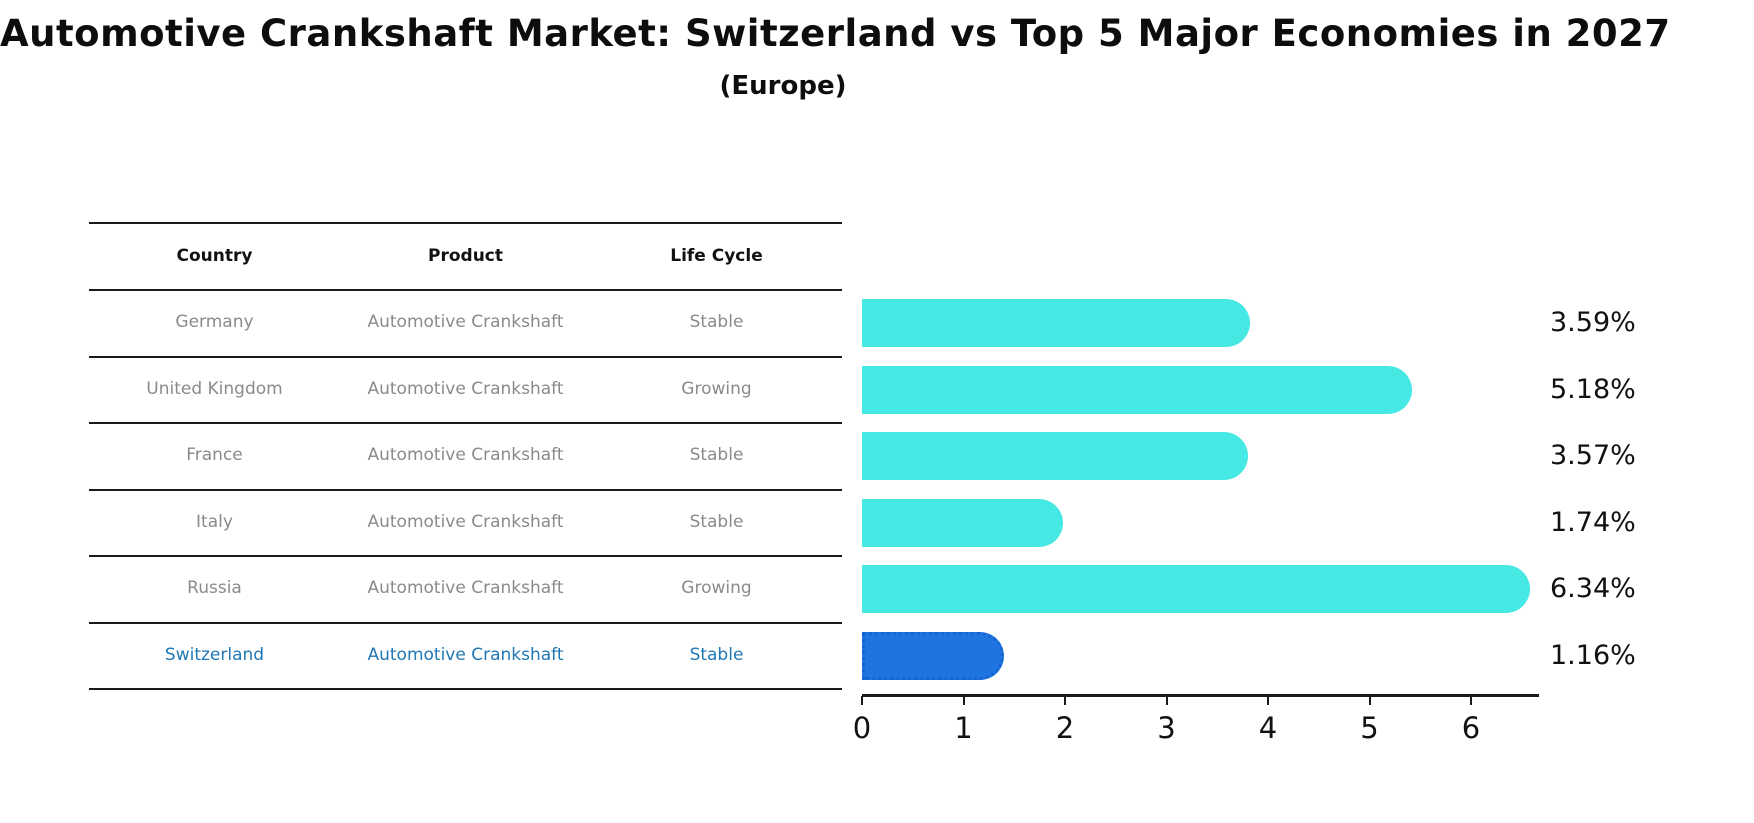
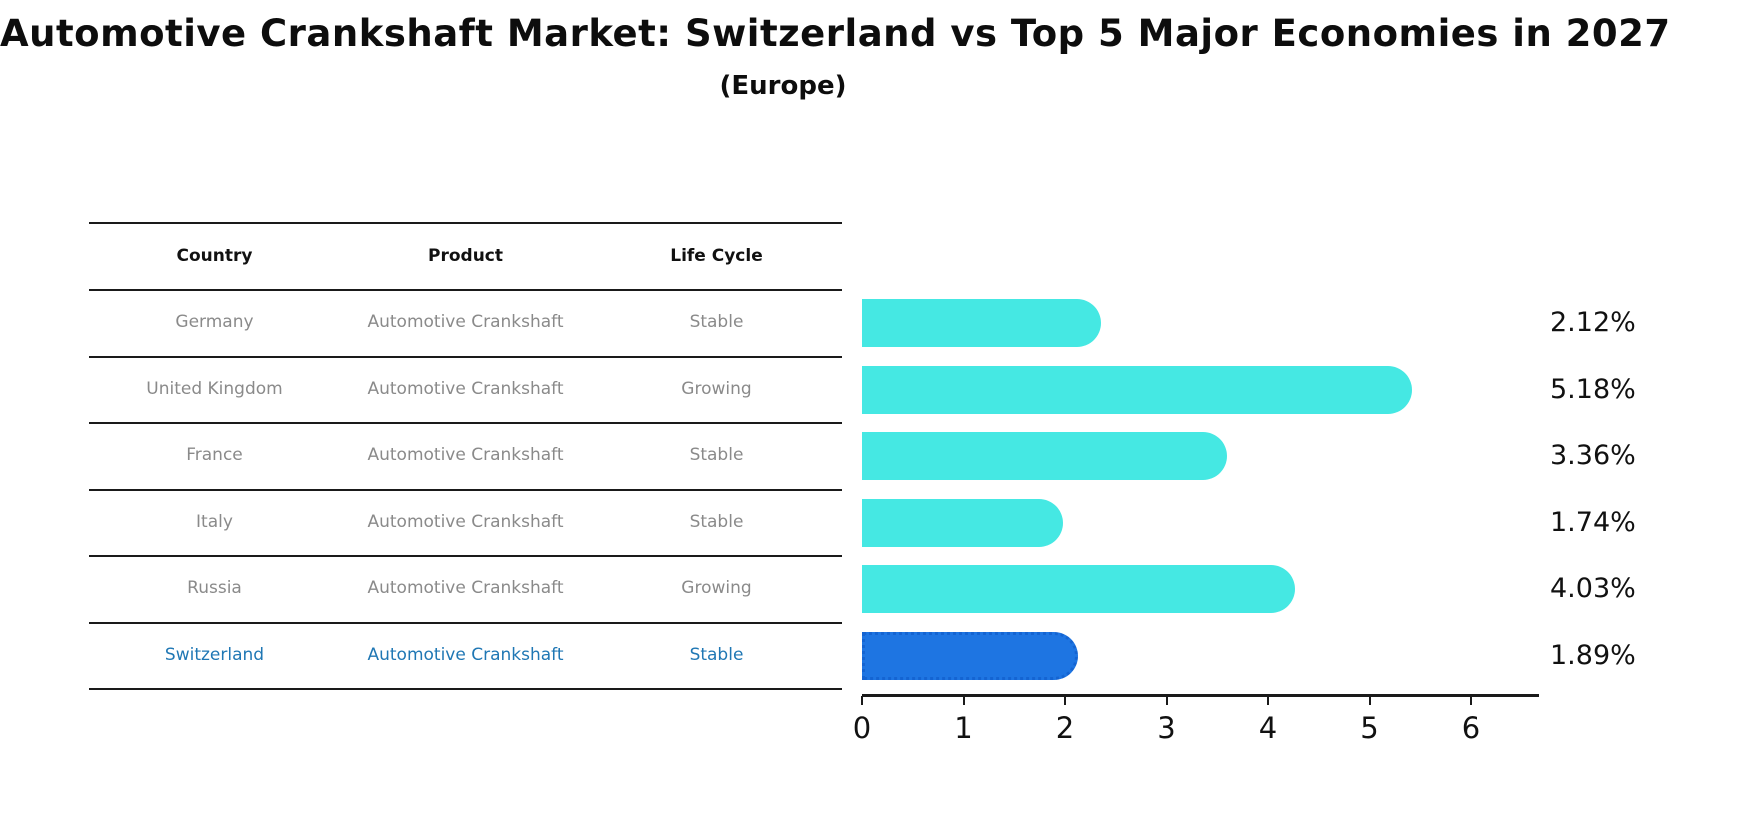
Germany: 3.59% -> 2.12%
France: 3.57% -> 3.36%
Russia: 6.34% -> 4.03%
Switzerland: 1.16% -> 1.89%
